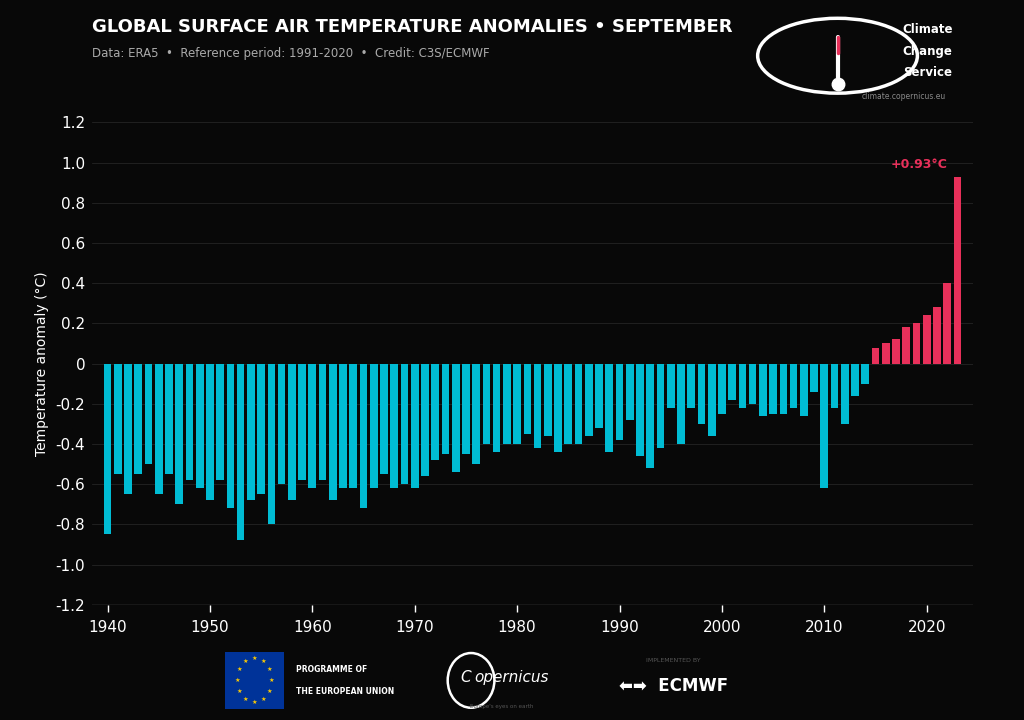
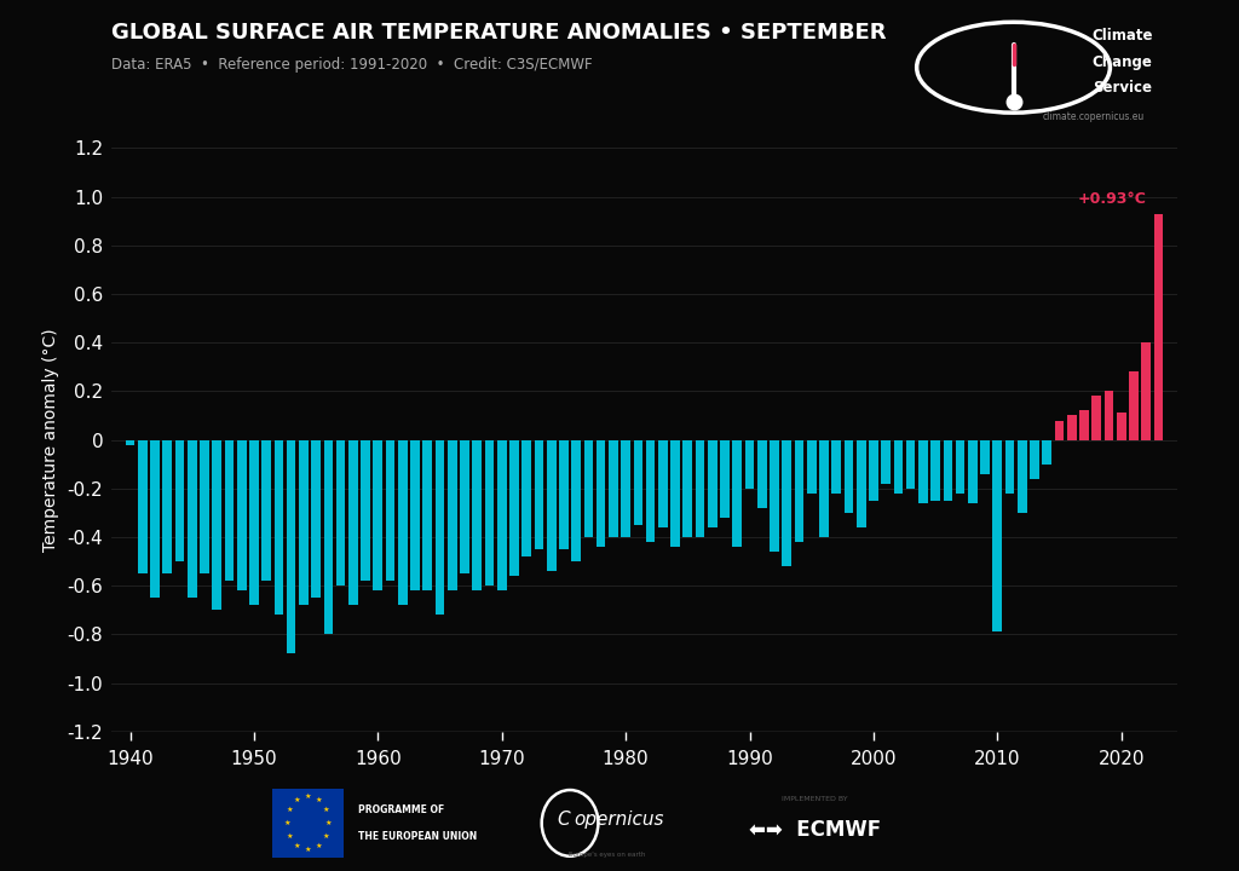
1940: -0.85 -> -0.02
1990: -0.38 -> -0.20
2010: -0.62 -> -0.79
2020: 0.24 -> 0.11
